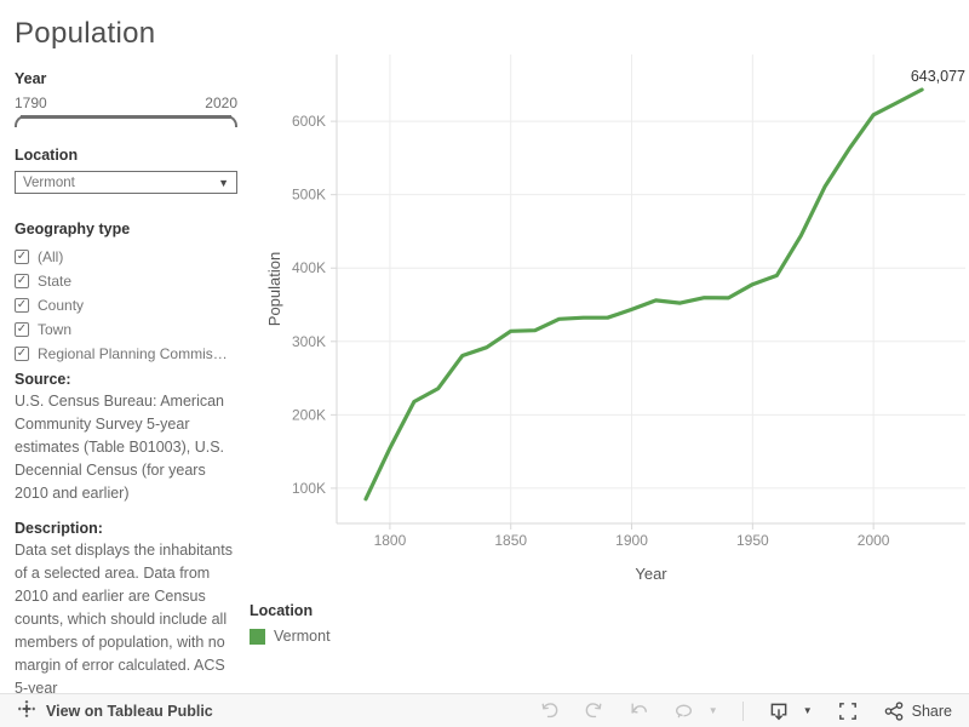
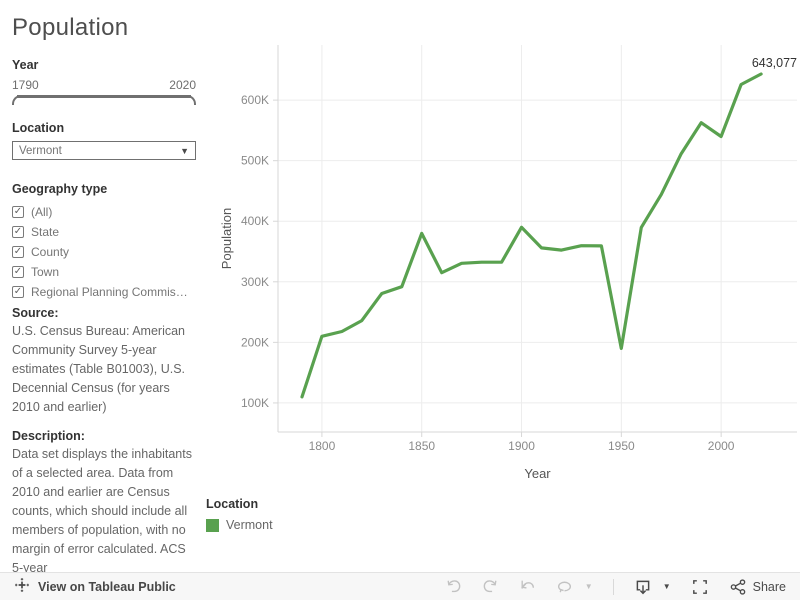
1790: 90K -> 110K
1800: 150K -> 210K
1850: 310K -> 380K
1900: 340K -> 390K
1950: 380K -> 190K
2000: 610K -> 540K
